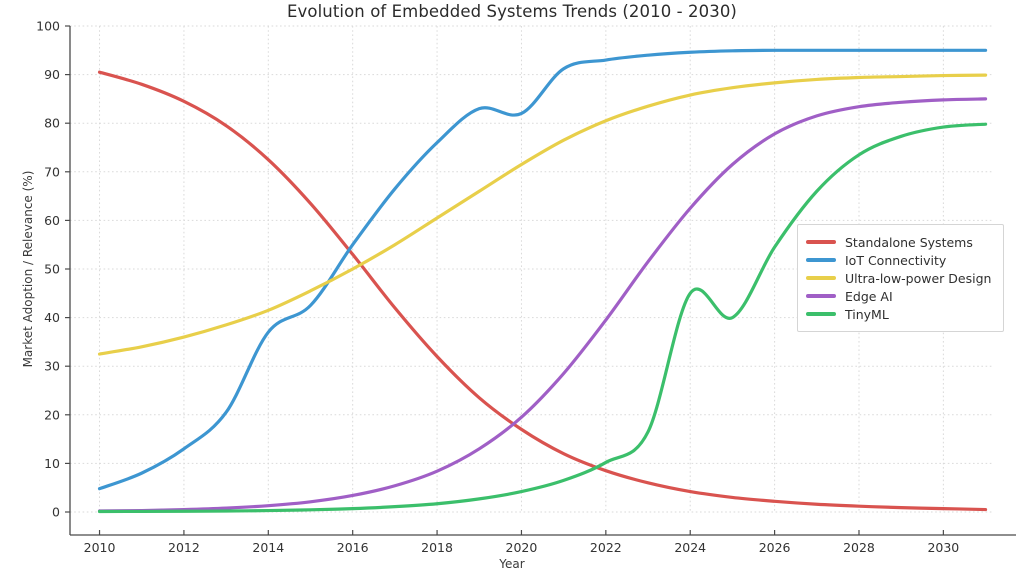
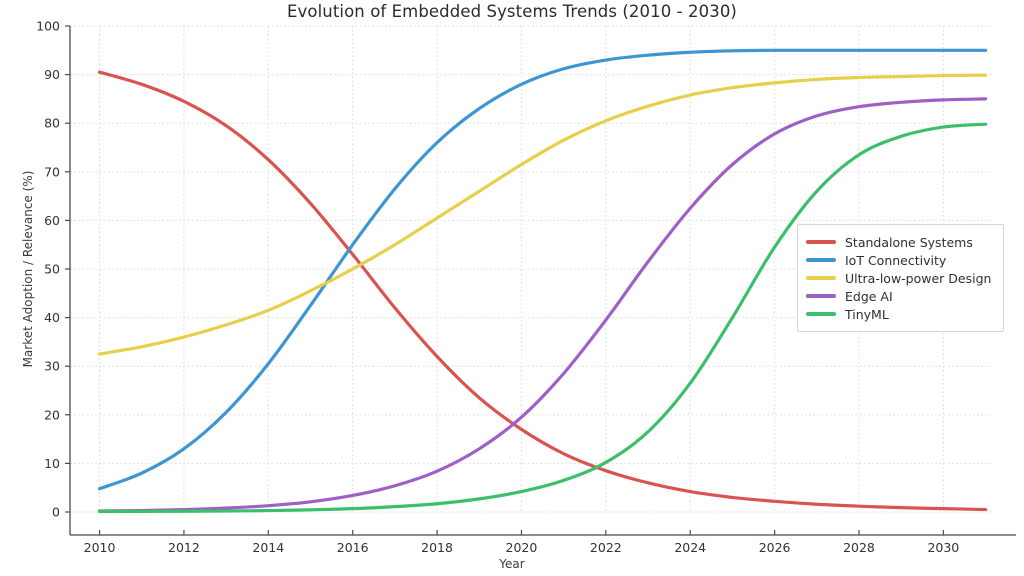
IoT Connectivity/2014: 37 -> 30
IoT Connectivity/2020: 82 -> 88
TinyML/2024: 45 -> 26
